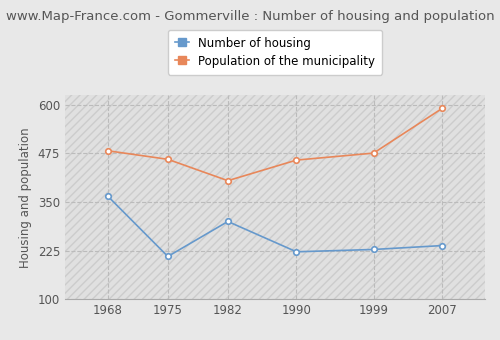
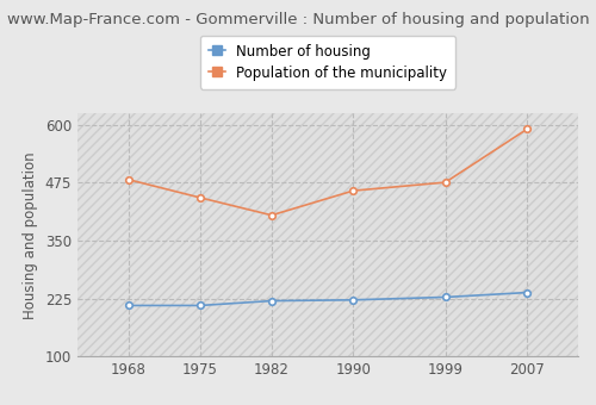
Number of housing/1968: 365 -> 210
Population of the municipality/1975: 460 -> 443
Number of housing/1982: 300 -> 220
